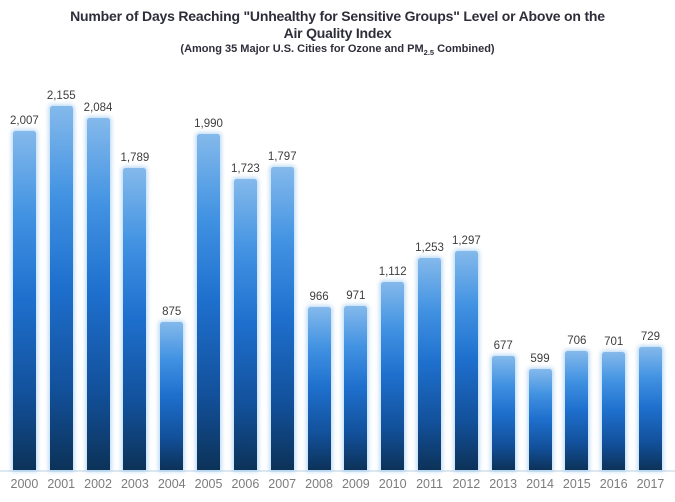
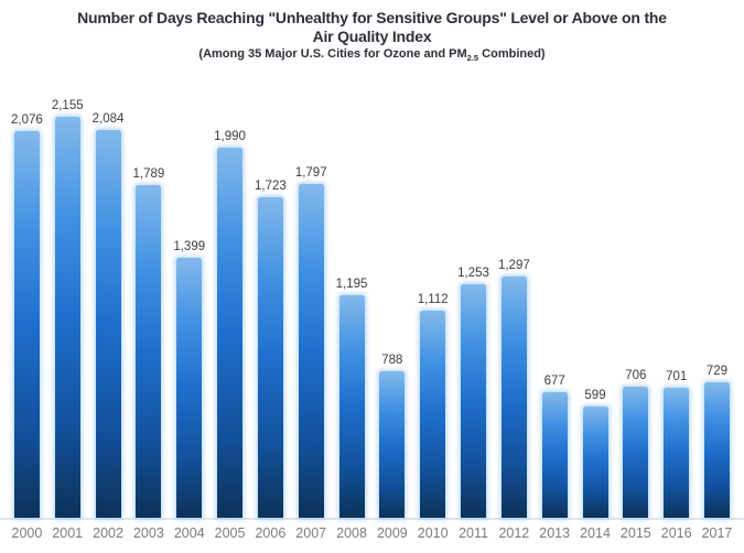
2000: 2,007 -> 2,076
2004: 875 -> 1,399
2008: 966 -> 1,195
2009: 971 -> 788
